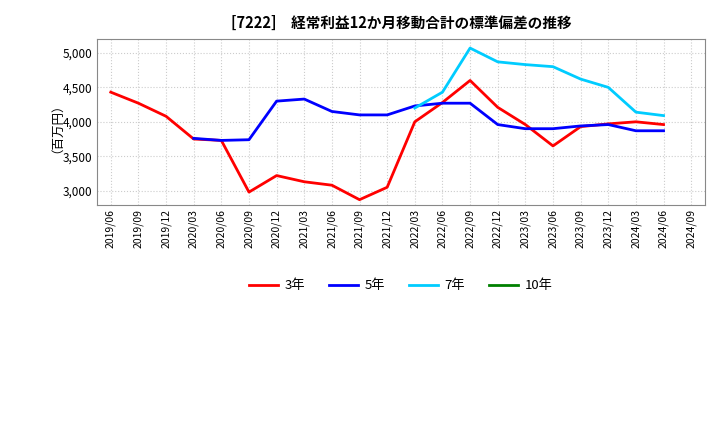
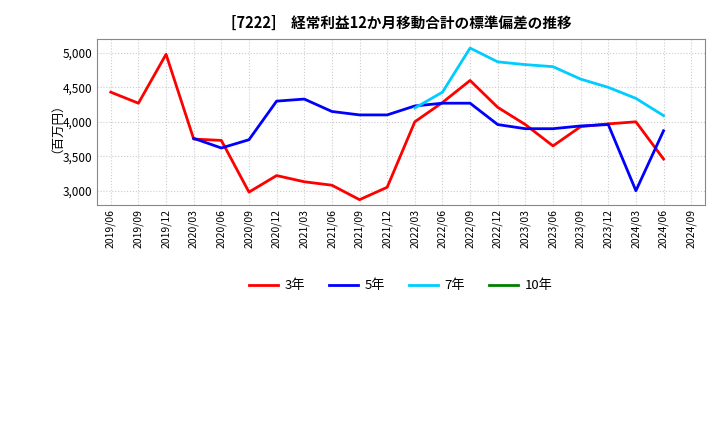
3年/2019/12: 4,080 -> 4,980
5年/2020/06: 3,730 -> 3,620
5年/2024/03: 3,870 -> 3,000
7年/2024/03: 4,140 -> 4,340
3年/2024/06: 3,960 -> 3,460
